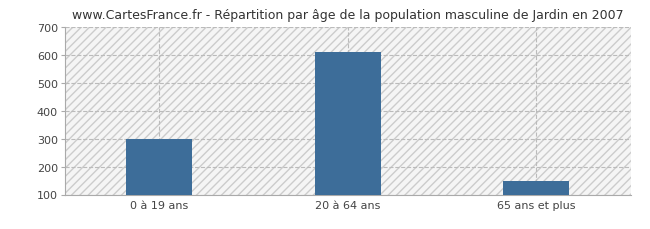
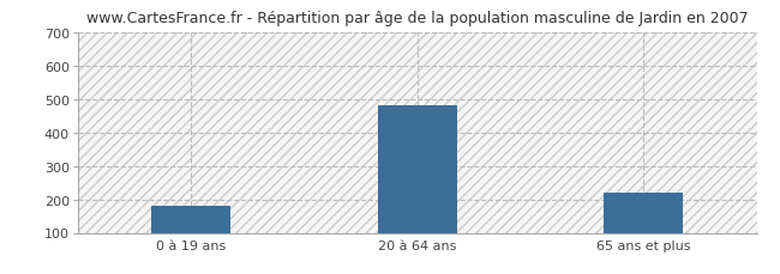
0 à 19 ans: 300 -> 180
20 à 64 ans: 610 -> 480
65 ans et plus: 150 -> 220
